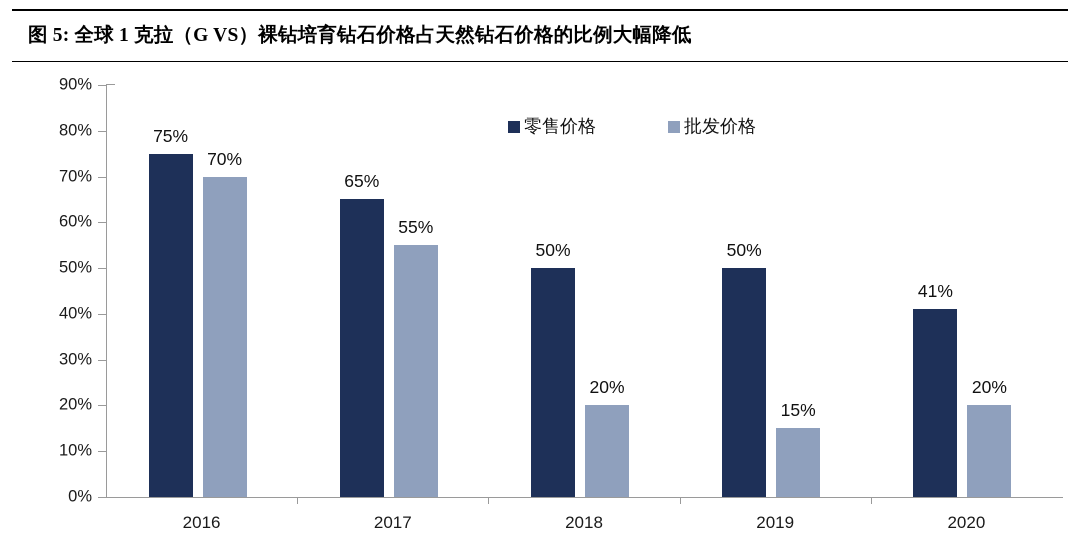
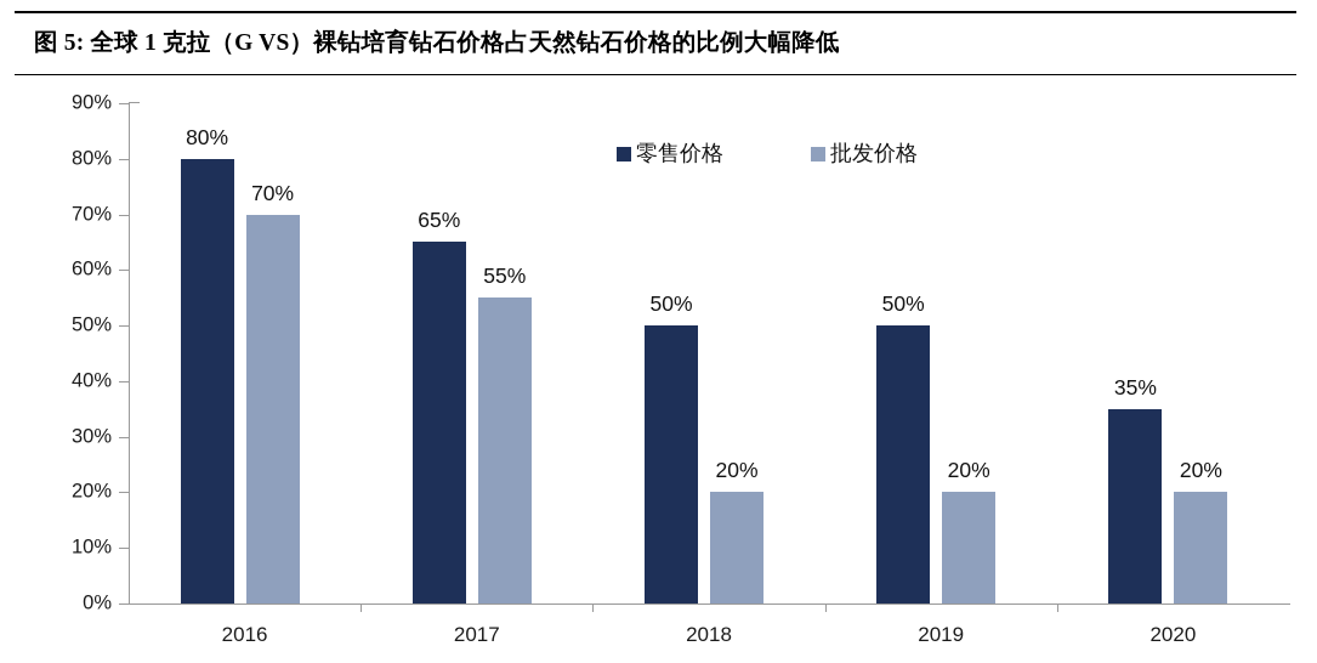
零售价格/2016: 75% -> 80%
批发价格/2019: 15% -> 20%
零售价格/2020: 41% -> 35%
